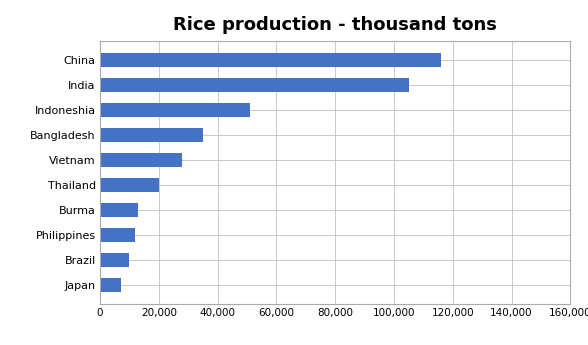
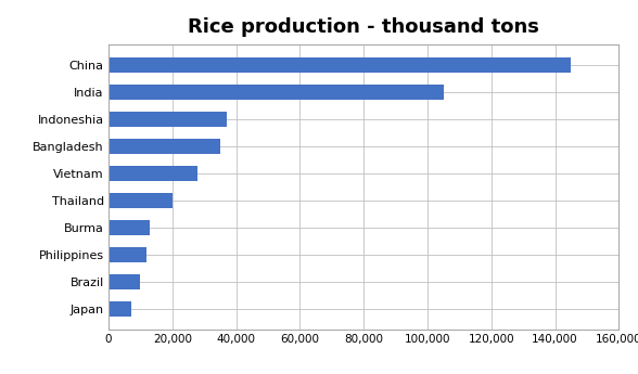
China: 116,000 -> 145,000
Indoneshia: 51,000 -> 37,000
